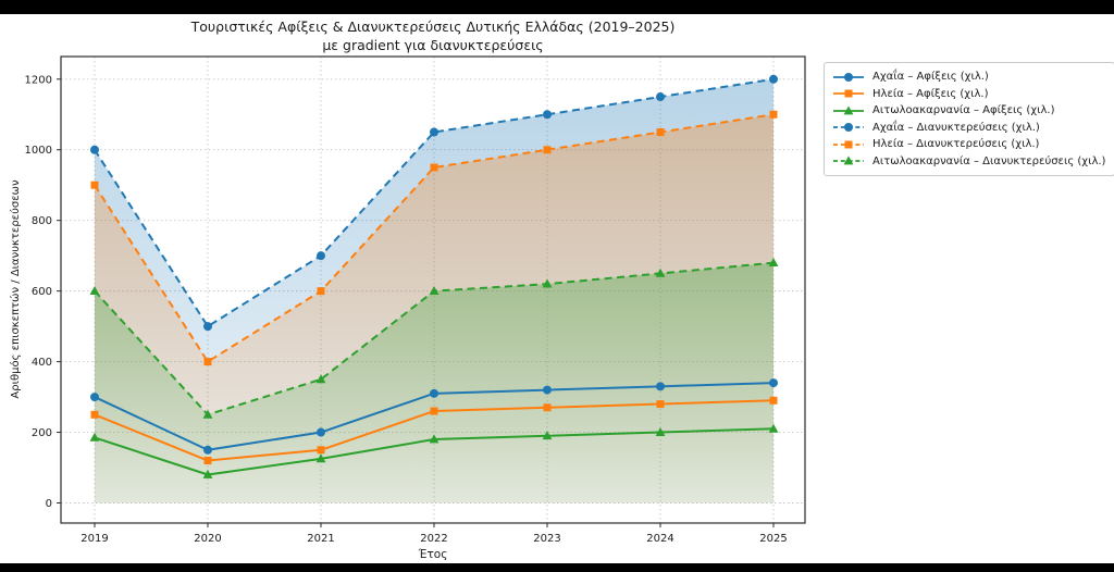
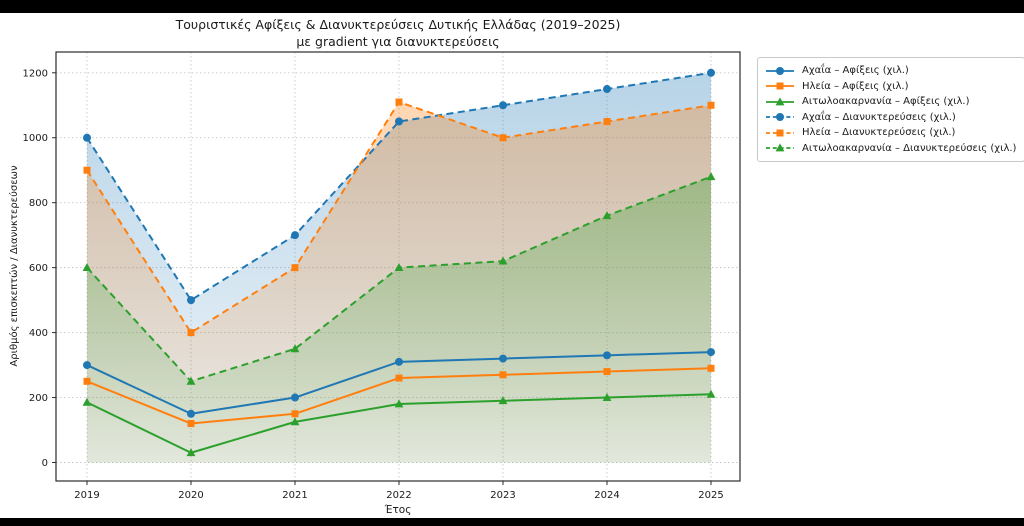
Αιτωλοακαρνανία – Αφίξεις (χιλ.)/2020: 80 -> 30
Ηλεία – Διανυκτερεύσεις (χιλ.)/2022: 950 -> 1110
Αιτωλοακαρνανία – Διανυκτερεύσεις (χιλ.)/2024: 650 -> 760
Αιτωλοακαρνανία – Διανυκτερεύσεις (χιλ.)/2025: 680 -> 880
